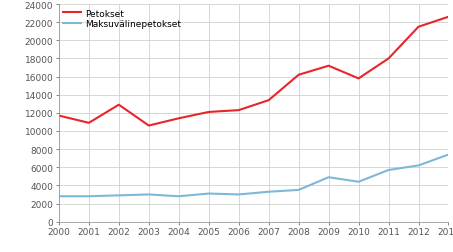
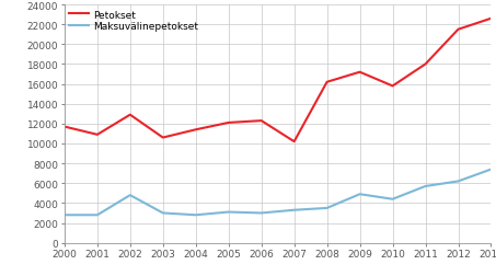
Maksuvälinepetokset/2002: 2900 -> 4800
Petokset/2007: 13400 -> 10200
